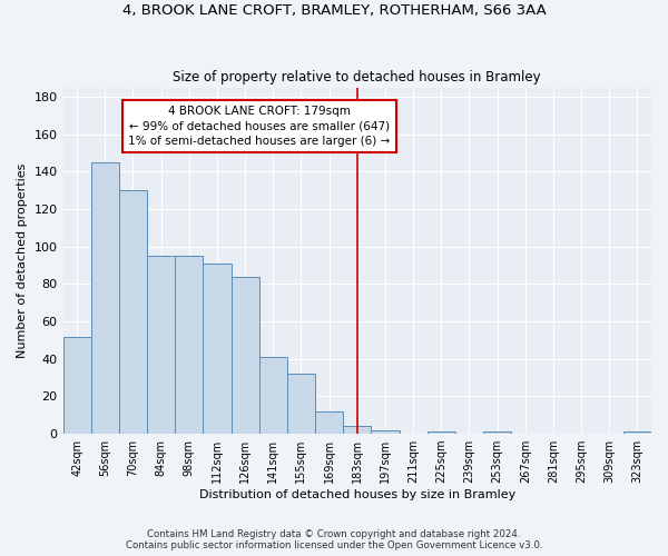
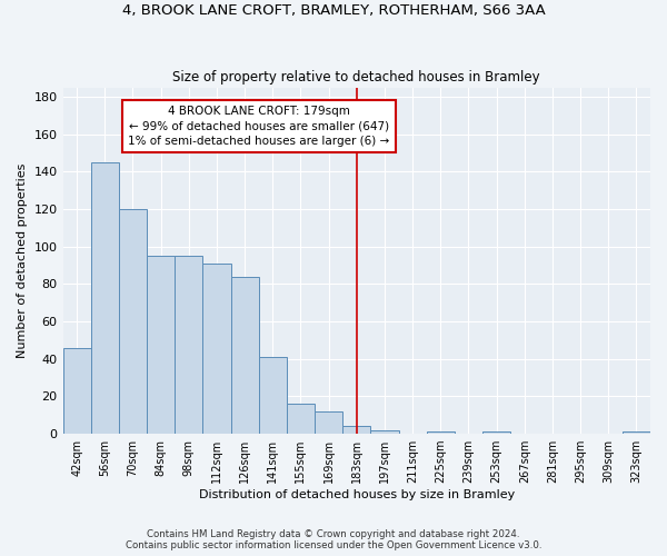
42sqm: 52 -> 46
70sqm: 130 -> 120
155sqm: 32 -> 16
